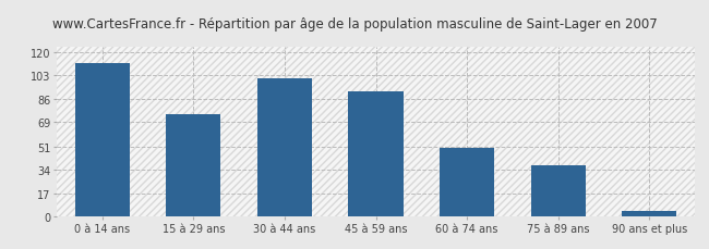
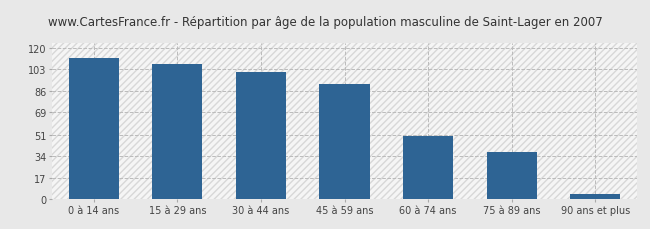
15 à 29 ans: 75 -> 107
